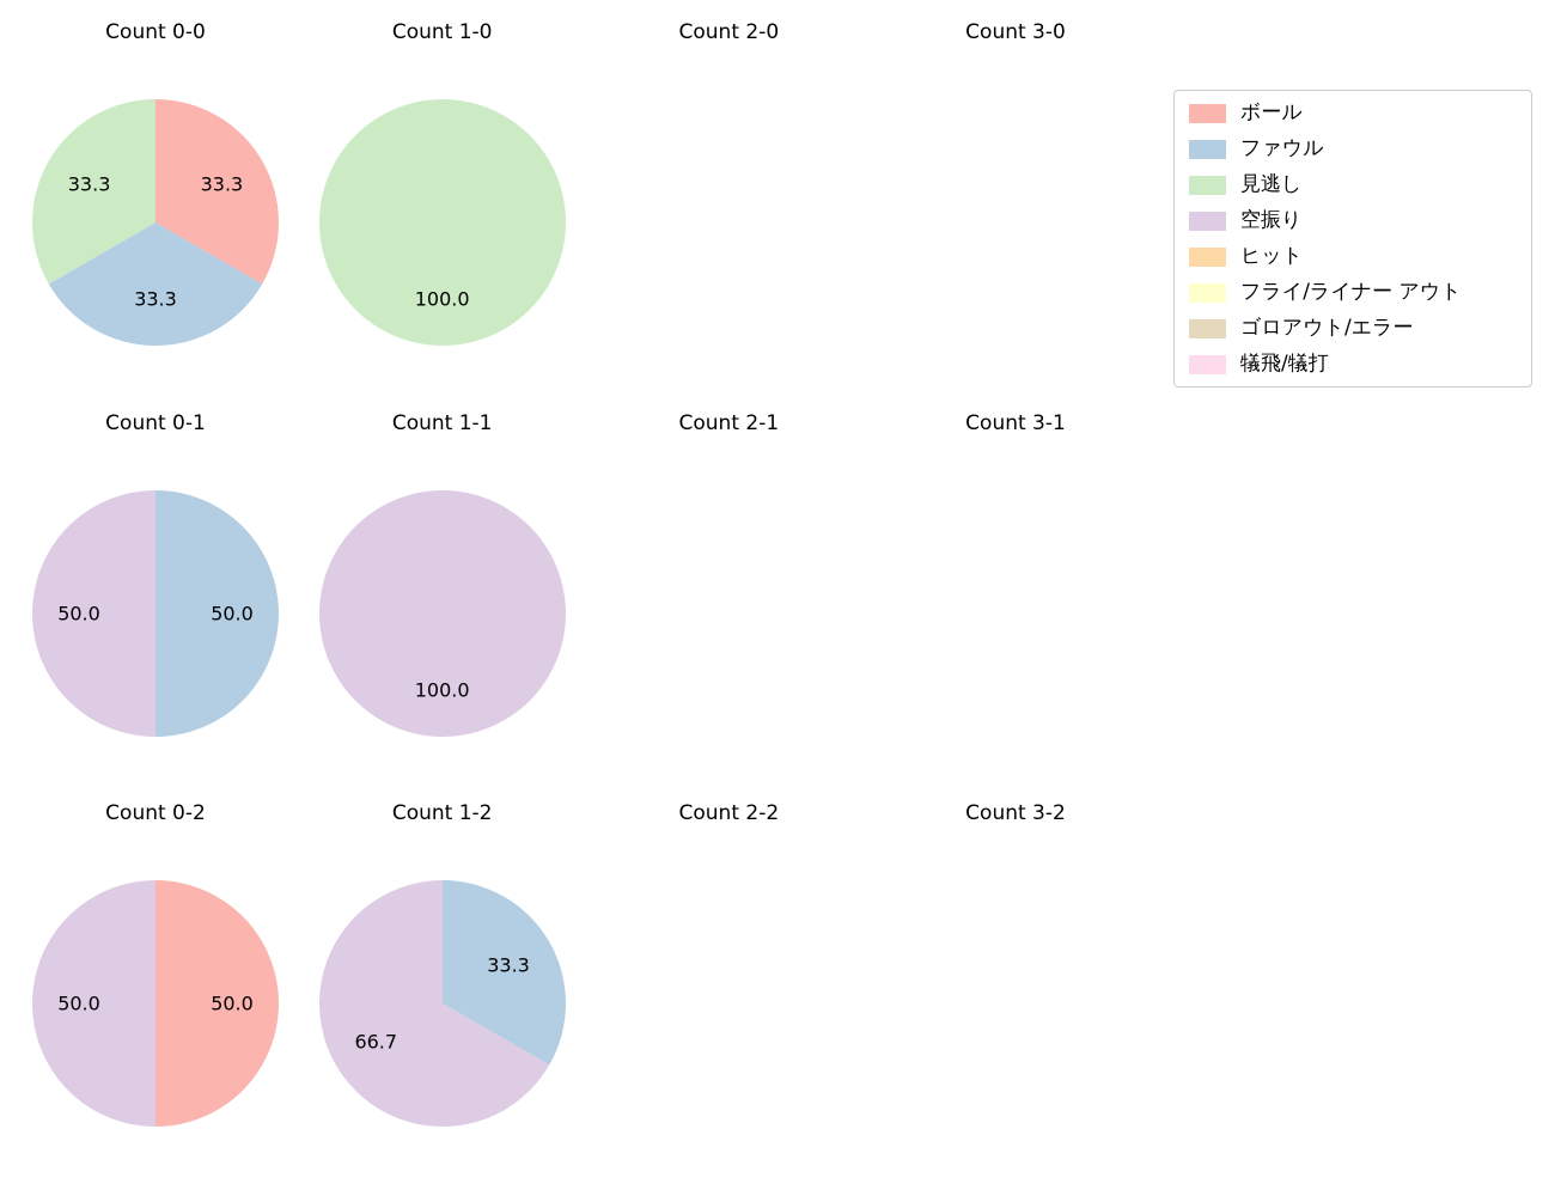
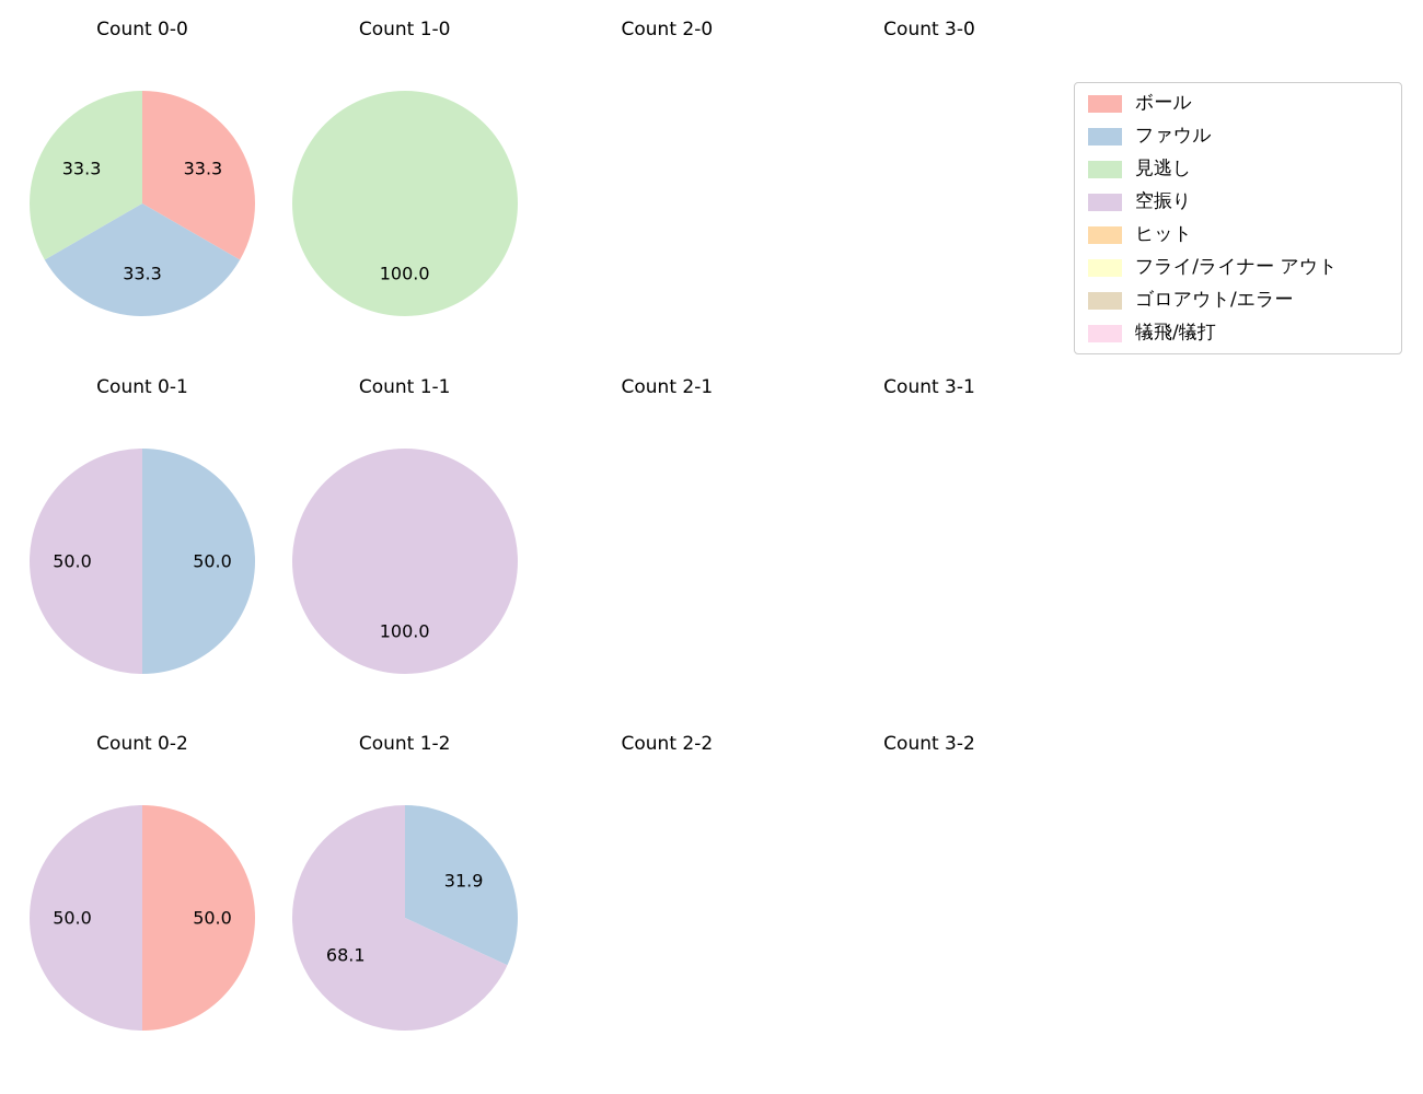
Count 1-2/ファウル: 33.3 -> 31.9
Count 1-2/空振り: 66.7 -> 68.1
